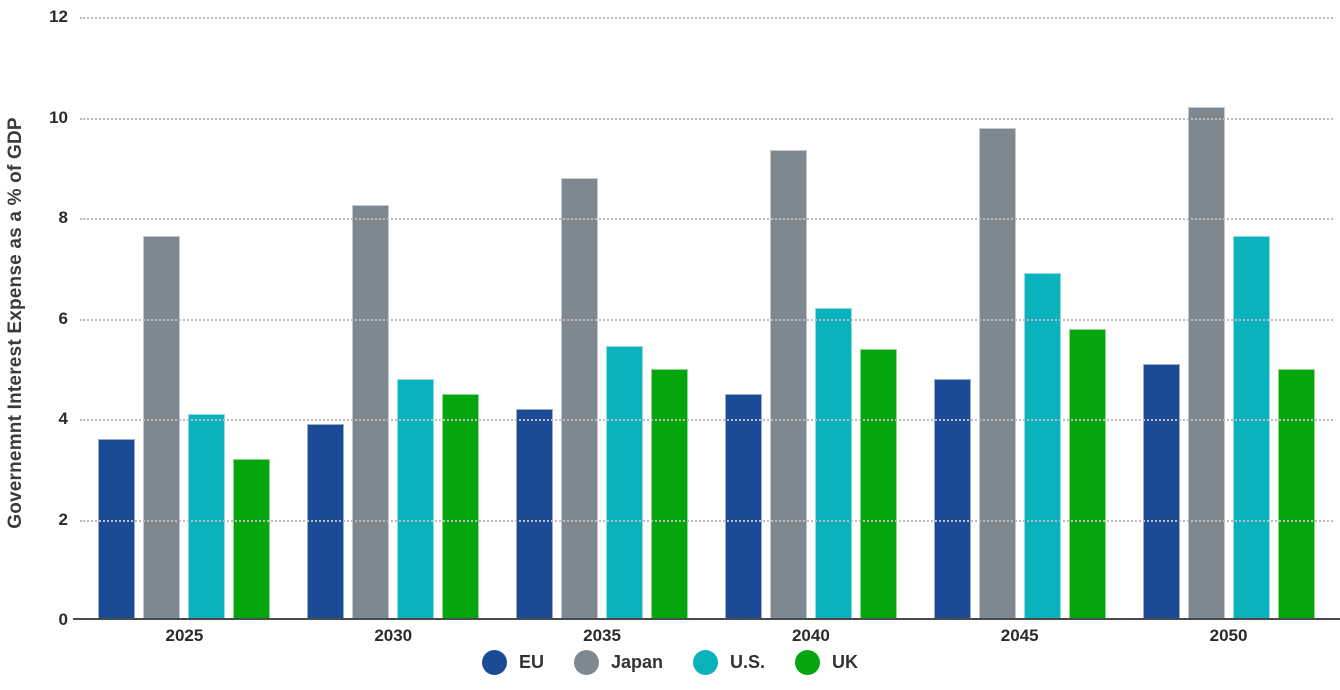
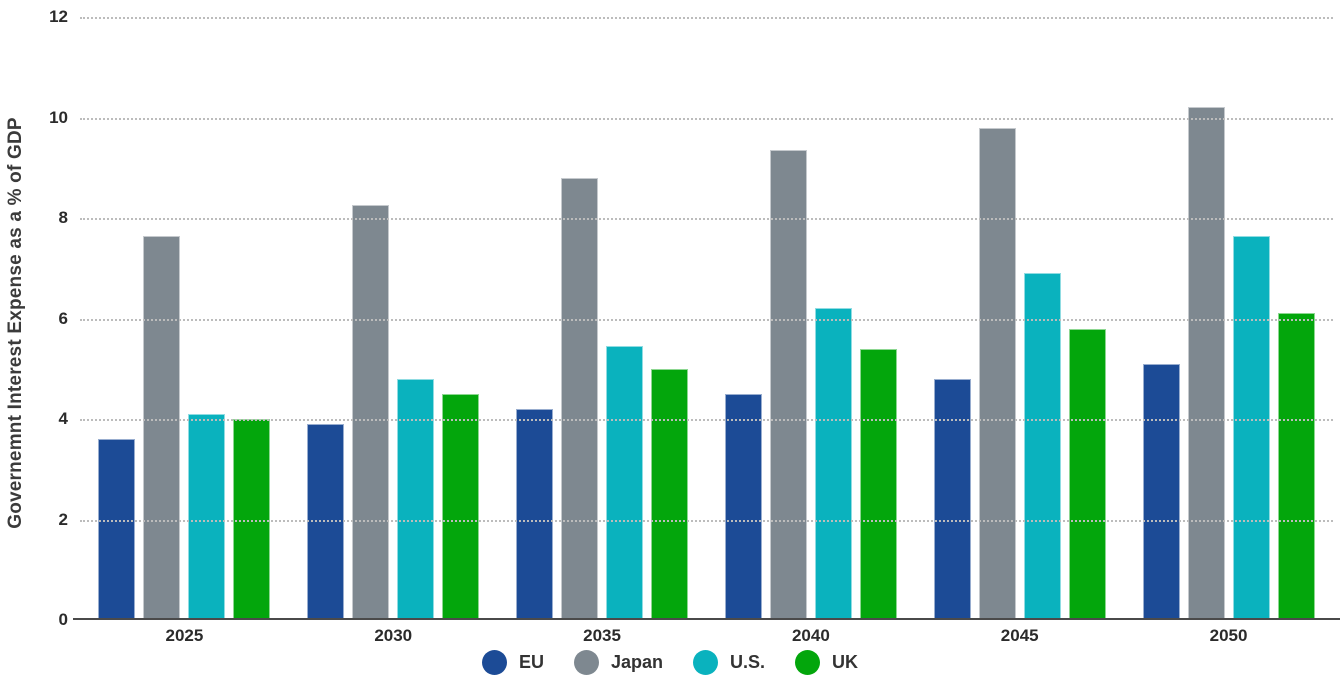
UK/2025: 3.2 -> 4.0
UK/2050: 5.0 -> 6.1
